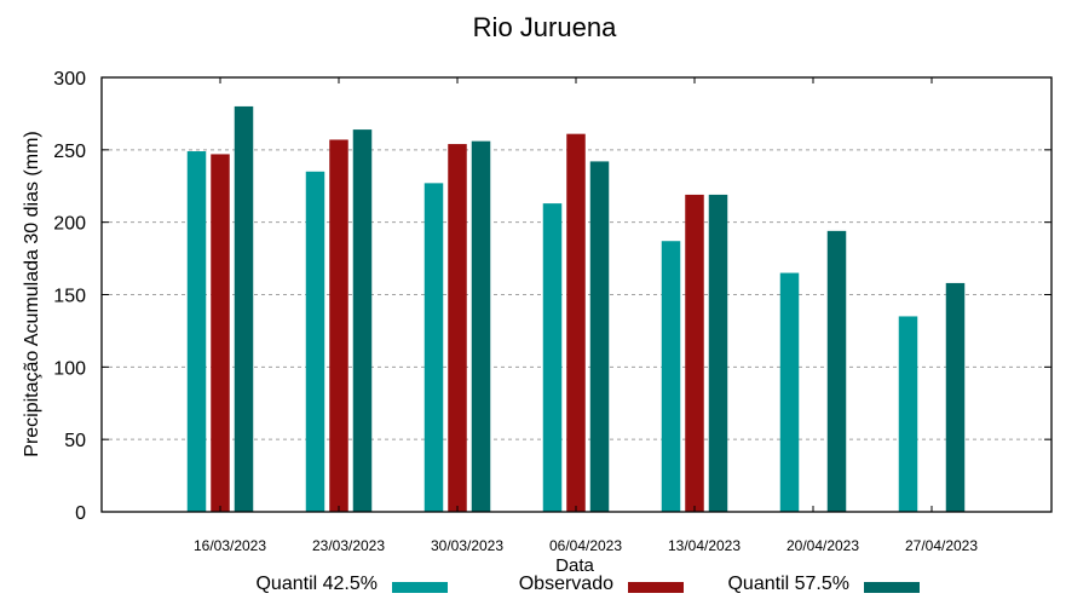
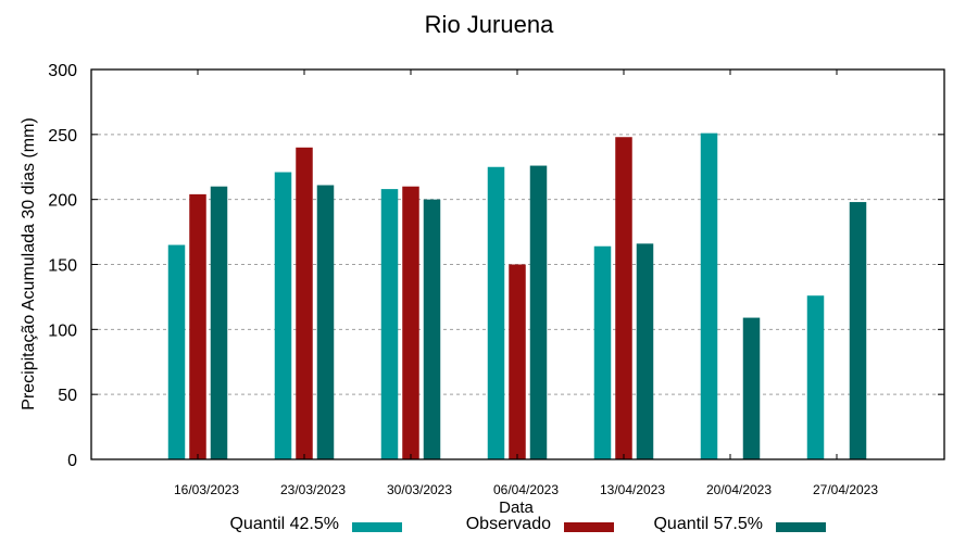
Quantil 42.5%/16/03/2023: 249 -> 165
Observado/16/03/2023: 247 -> 204
Quantil 57.5%/16/03/2023: 280 -> 210
Quantil 42.5%/23/03/2023: 235 -> 221
Observado/23/03/2023: 257 -> 240
Quantil 57.5%/23/03/2023: 264 -> 211
Quantil 42.5%/30/03/2023: 227 -> 208
Observado/30/03/2023: 254 -> 210
Quantil 57.5%/30/03/2023: 256 -> 200
Quantil 42.5%/06/04/2023: 213 -> 225
Observado/06/04/2023: 261 -> 150
Quantil 57.5%/06/04/2023: 242 -> 226
Quantil 42.5%/13/04/2023: 187 -> 164
Observado/13/04/2023: 219 -> 248
Quantil 57.5%/13/04/2023: 219 -> 166
Quantil 42.5%/20/04/2023: 165 -> 251
Quantil 57.5%/20/04/2023: 194 -> 109
Quantil 42.5%/27/04/2023: 135 -> 126
Quantil 57.5%/27/04/2023: 158 -> 198
